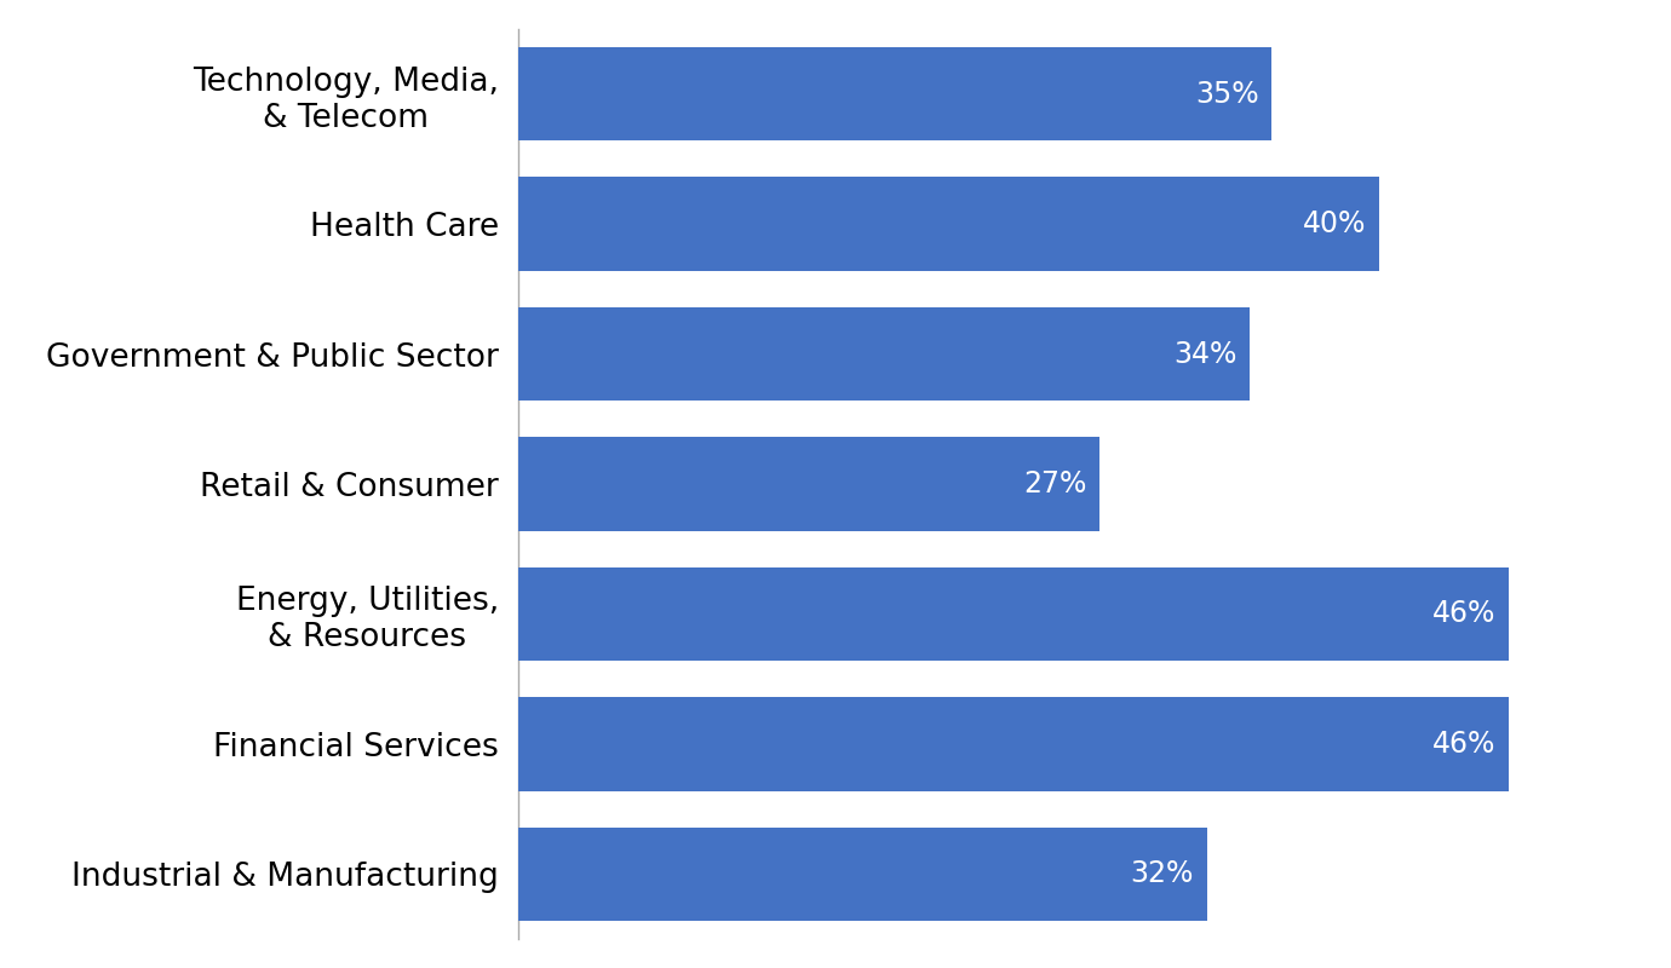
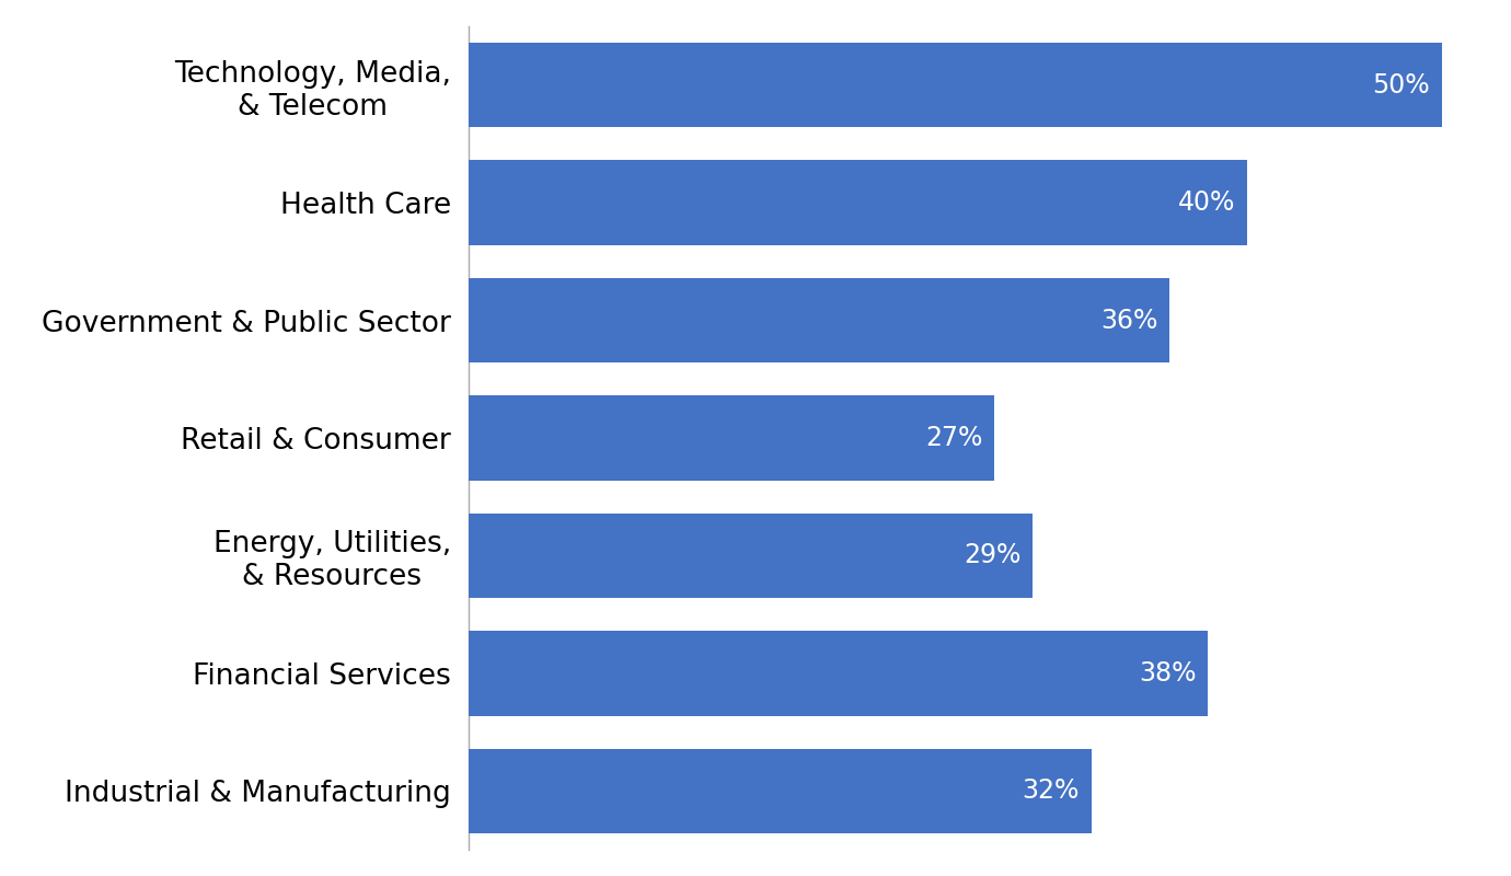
Technology, Media, & Telecom: 35% -> 50%
Government & Public Sector: 34% -> 36%
Energy, Utilities, & Resources: 46% -> 29%
Financial Services: 46% -> 38%
